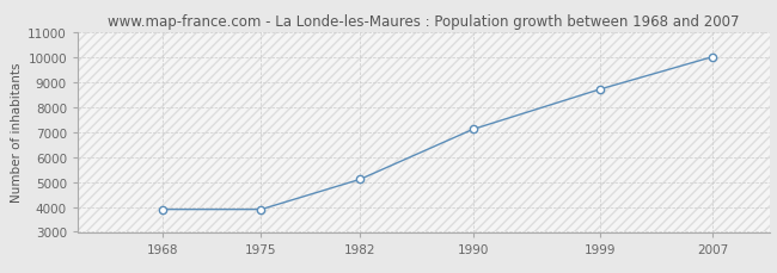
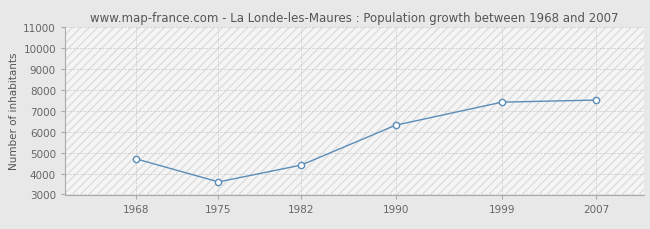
1968: 3900 -> 4700
1975: 3900 -> 3600
1982: 5100 -> 4400
1990: 7100 -> 6300
1999: 8700 -> 7400
2007: 10000 -> 7500
